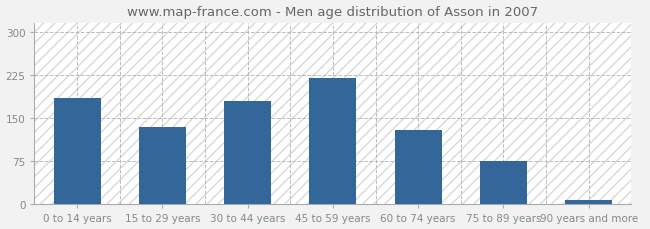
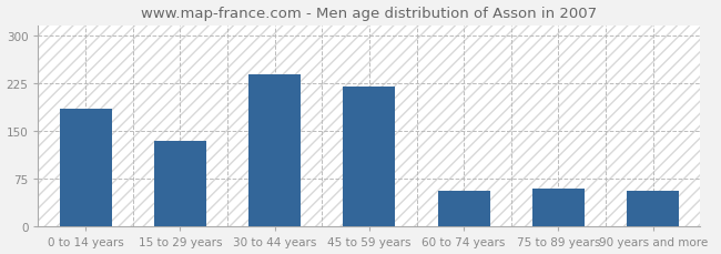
30 to 44 years: 180 -> 238
60 to 74 years: 130 -> 56
75 to 89 years: 75 -> 60
90 years and more: 8 -> 56
